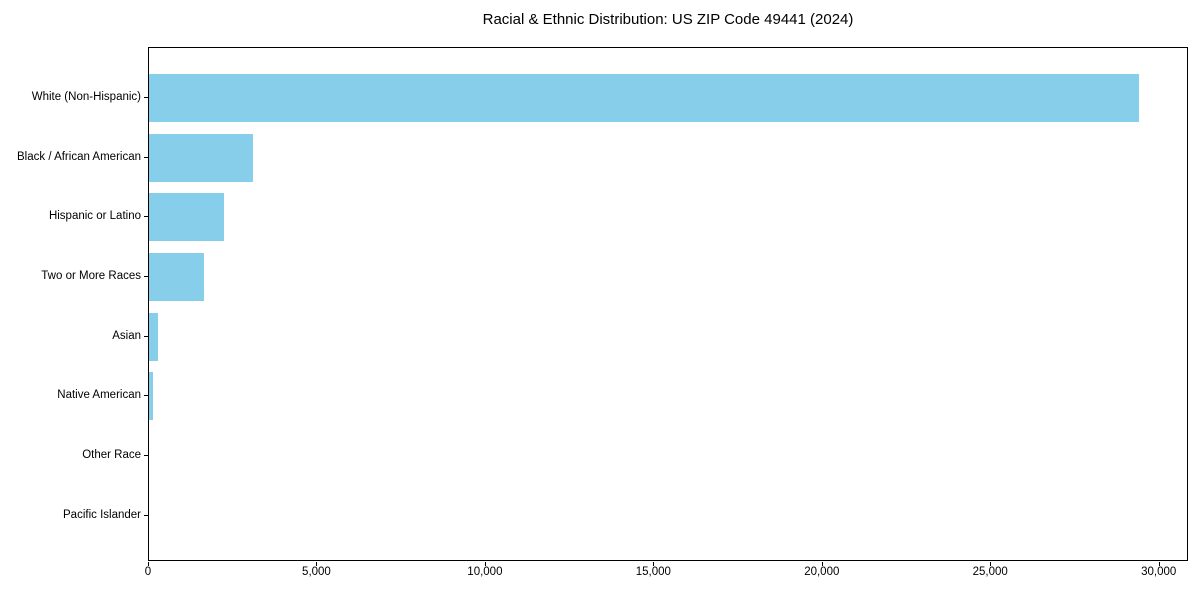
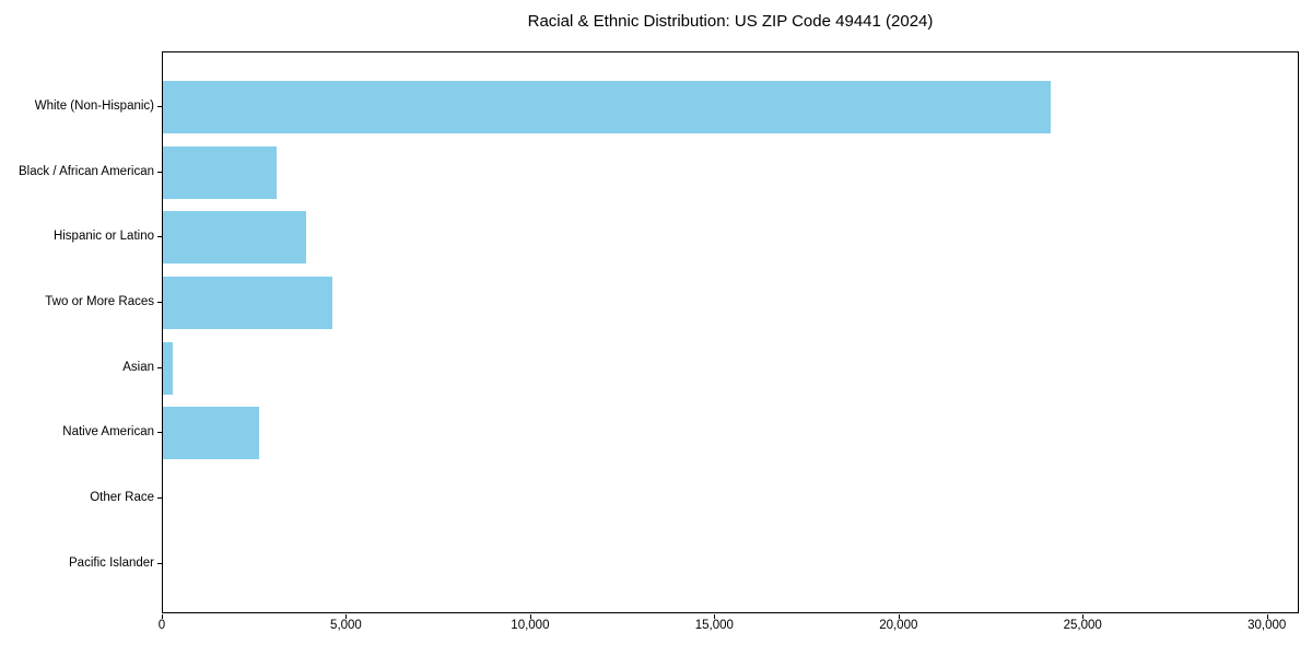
White (Non-Hispanic): 29400 -> 24100
Hispanic or Latino: 2200 -> 3900
Two or More Races: 1600 -> 4600
Native American: 100 -> 2600
